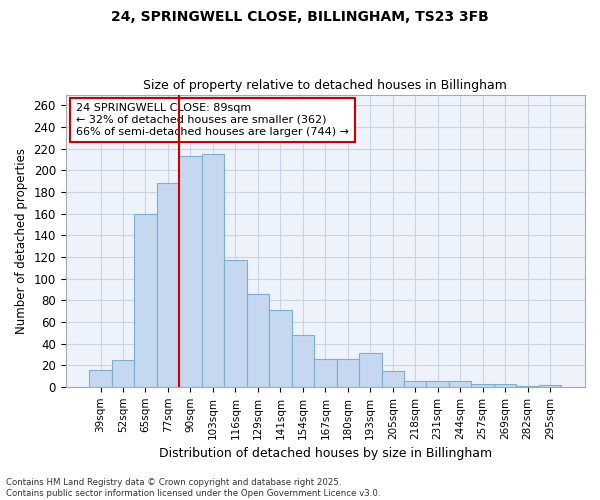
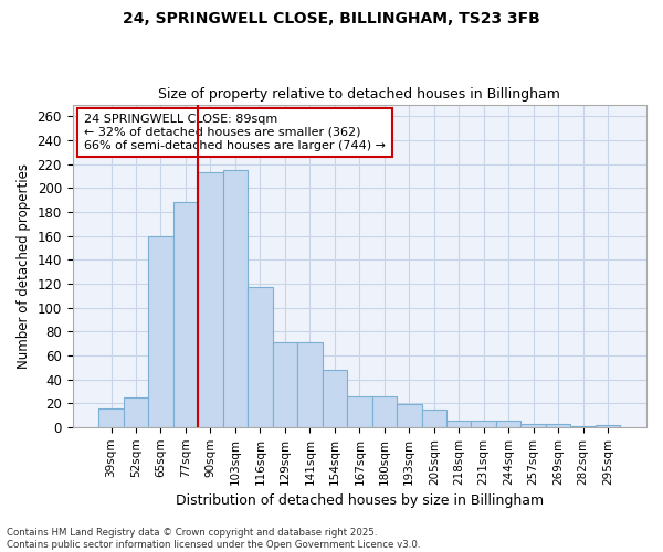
129sqm: 86 -> 71
193sqm: 31 -> 19
